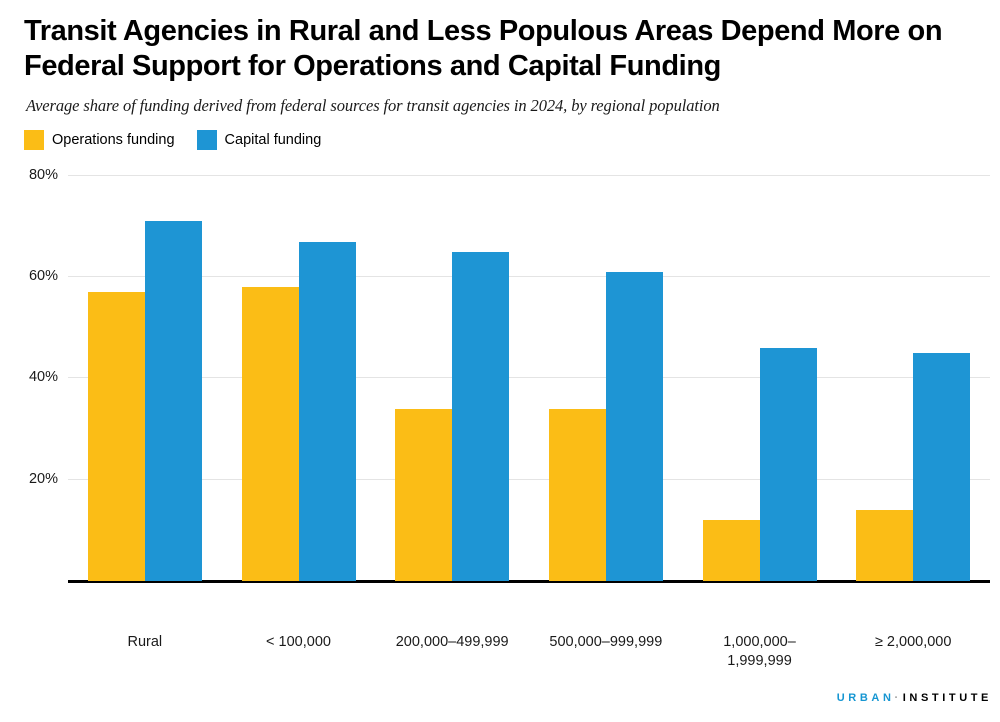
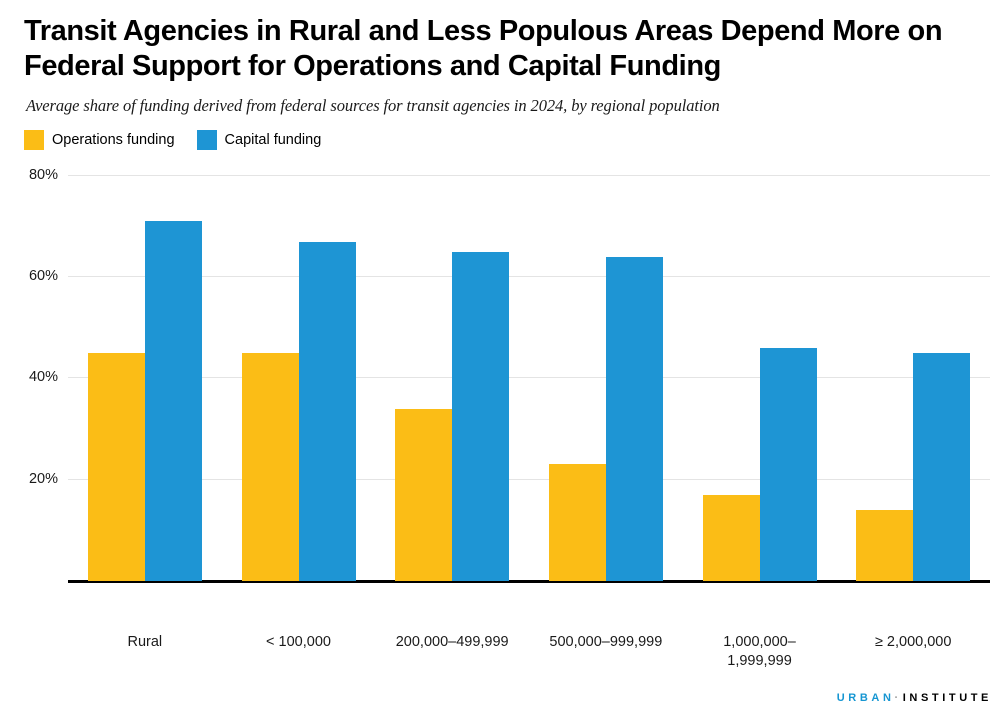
Operations funding/Rural: 57% -> 45%
Operations funding/< 100,000: 58% -> 45%
Operations funding/500,000–999,999: 34% -> 23%
Capital funding/500,000–999,999: 61% -> 64%
Operations funding/1,000,000– 1,999,999: 12% -> 17%
